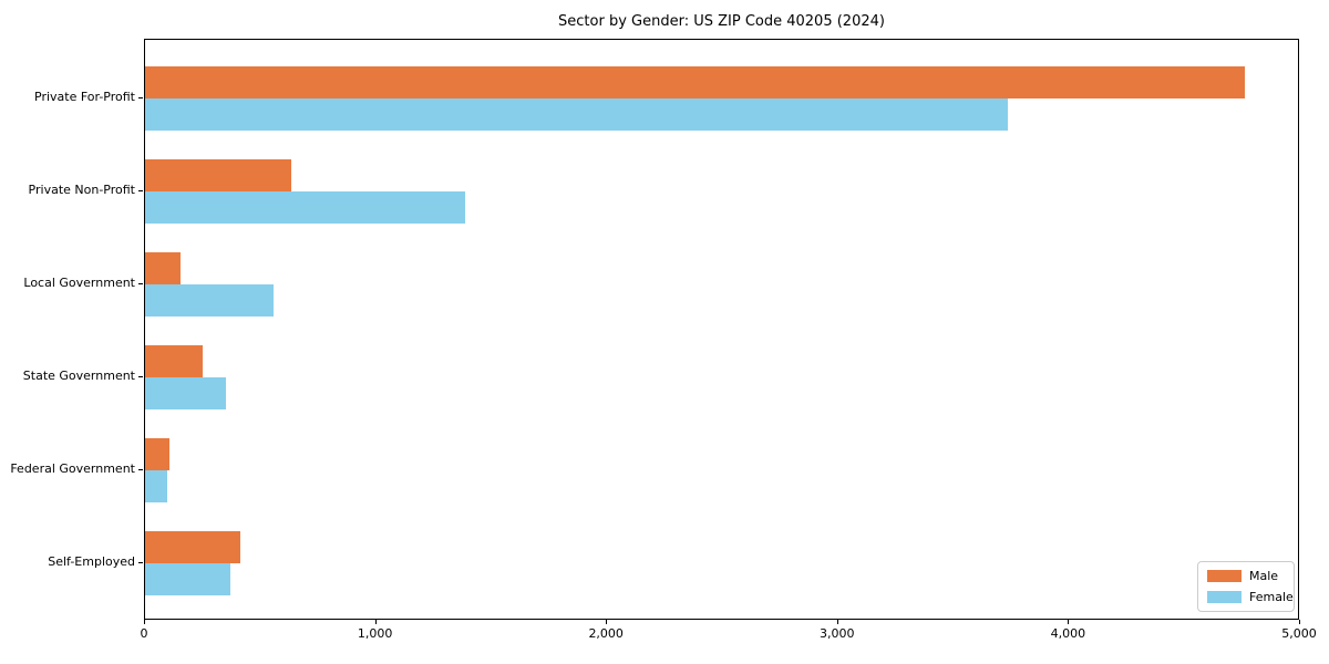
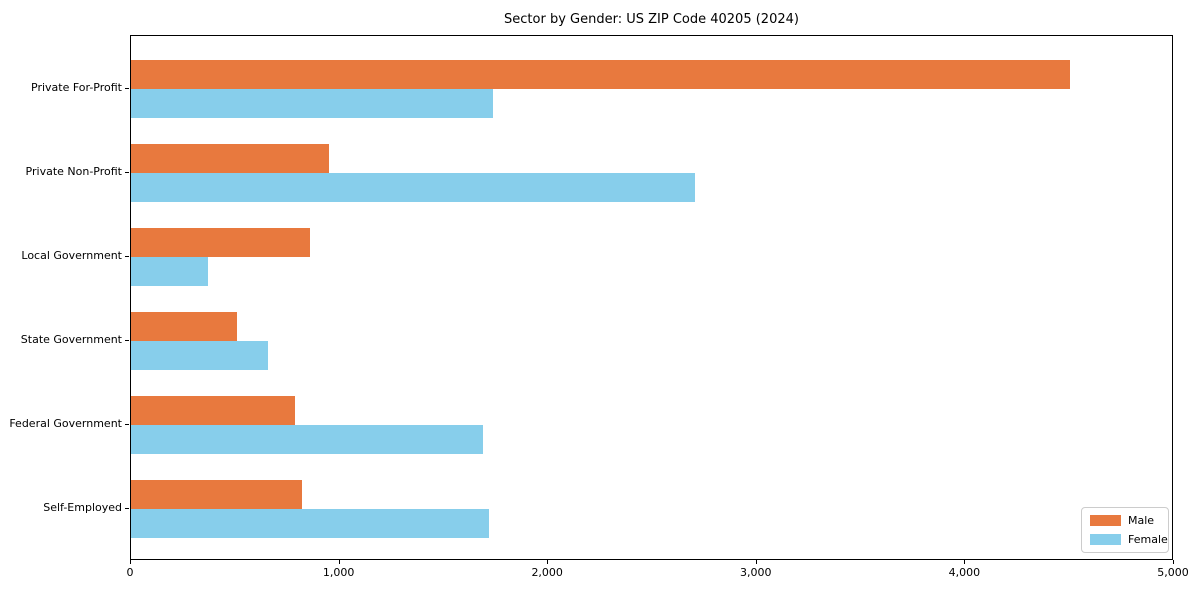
Male/Private For-Profit: 4770 -> 4510
Female/Private For-Profit: 3740 -> 1740
Male/Private Non-Profit: 640 -> 950
Female/Private Non-Profit: 1390 -> 2710
Male/Local Government: 160 -> 860
Female/Local Government: 560 -> 370
Male/State Government: 250 -> 510
Female/State Government: 350 -> 660
Male/Federal Government: 100 -> 790
Female/Federal Government: 100 -> 1690
Male/Self-Employed: 420 -> 820
Female/Self-Employed: 370 -> 1720
